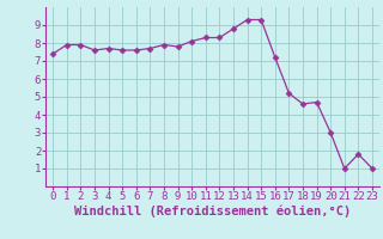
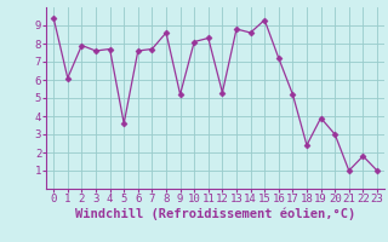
0: 7.4 -> 9.4
1: 7.9 -> 6.1
5: 7.6 -> 3.6
8: 7.9 -> 8.6
9: 7.8 -> 5.2
12: 8.3 -> 5.3
14: 9.3 -> 8.6
18: 4.6 -> 2.4
19: 4.7 -> 3.9
